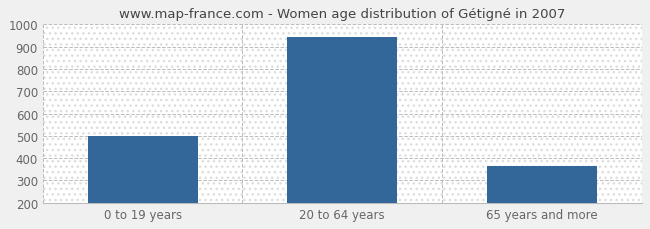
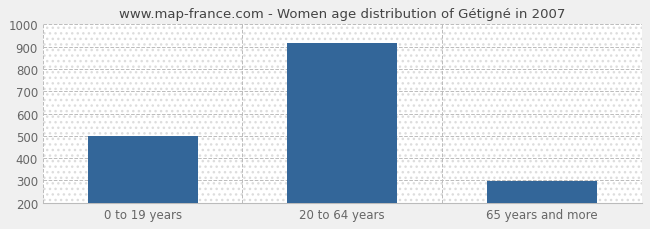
20 to 64 years: 945 -> 914
65 years and more: 365 -> 298
